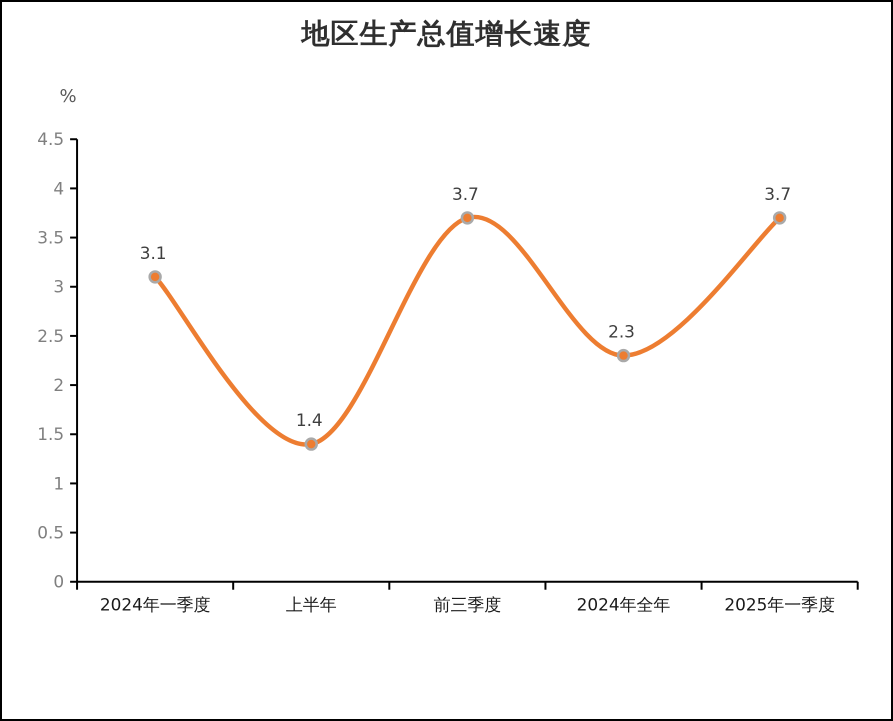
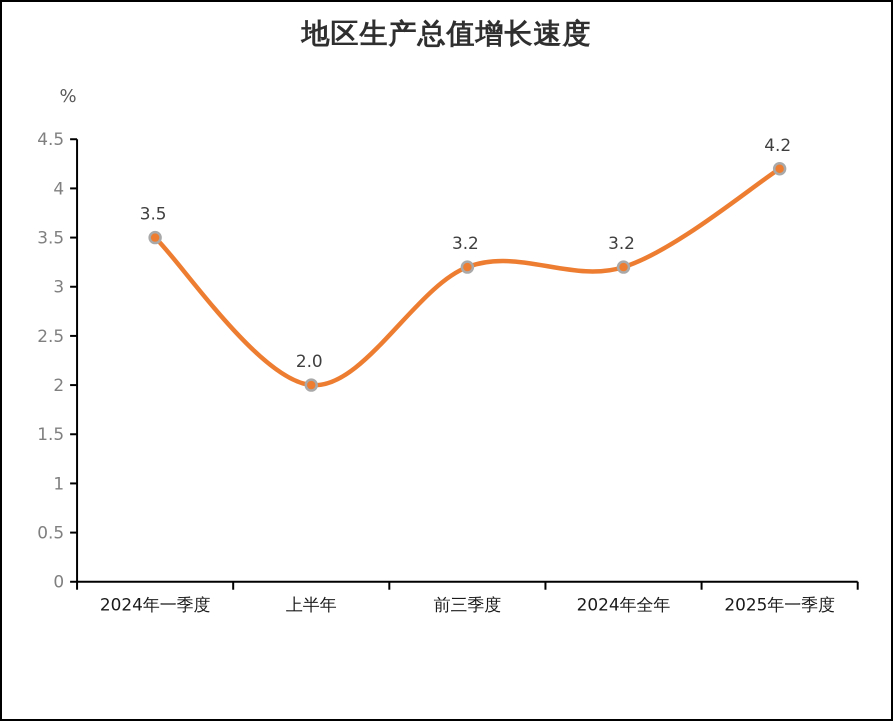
2024年一季度: 3.1 -> 3.5
上半年: 1.4 -> 2.0
前三季度: 3.7 -> 3.2
2024年全年: 2.3 -> 3.2
2025年一季度: 3.7 -> 4.2
